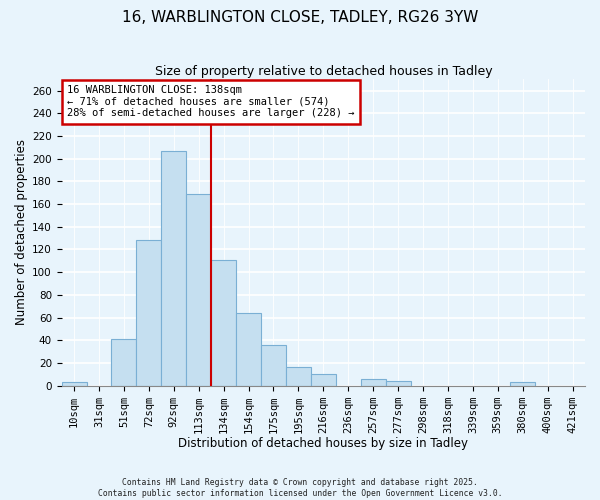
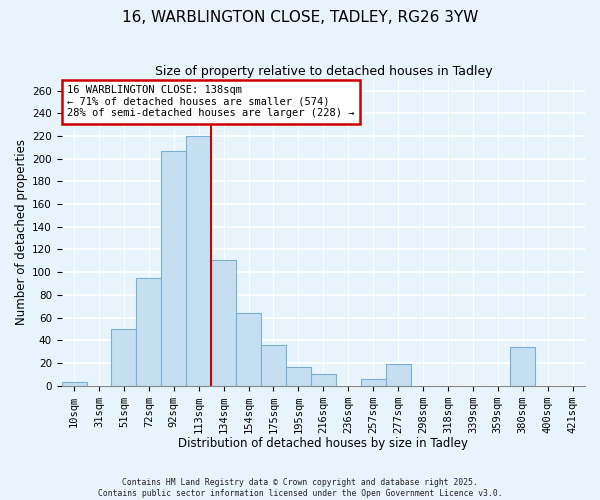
51sqm: 41 -> 50
72sqm: 128 -> 95
113sqm: 169 -> 220
277sqm: 4 -> 19
380sqm: 3 -> 34
